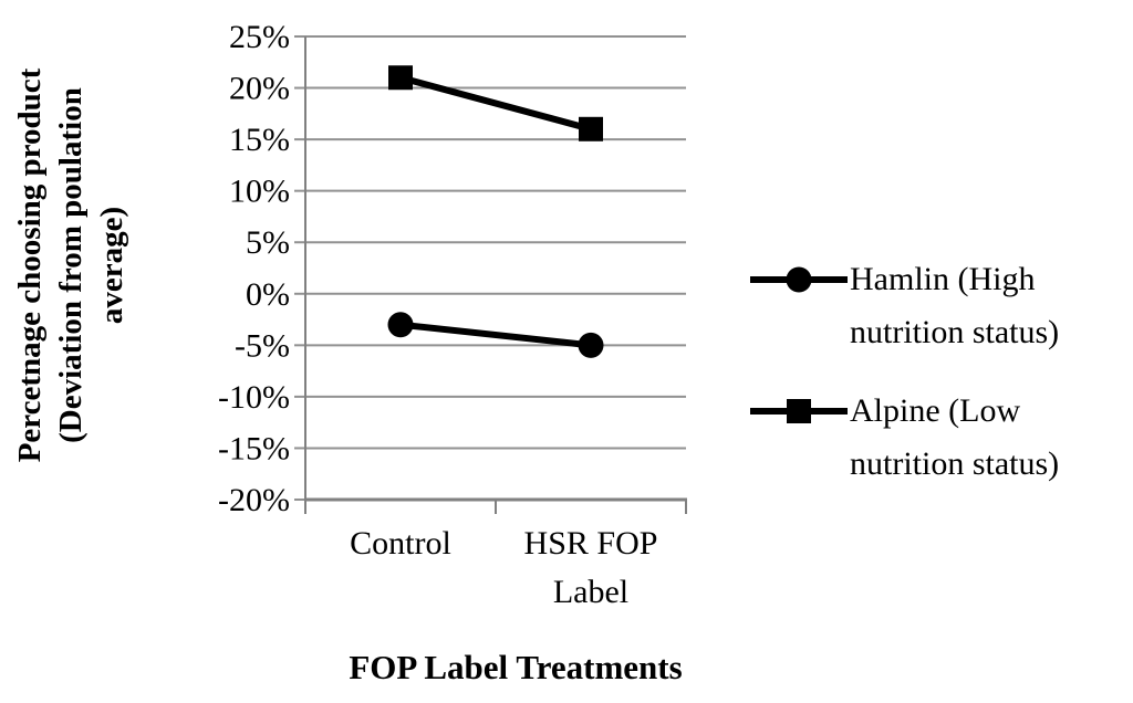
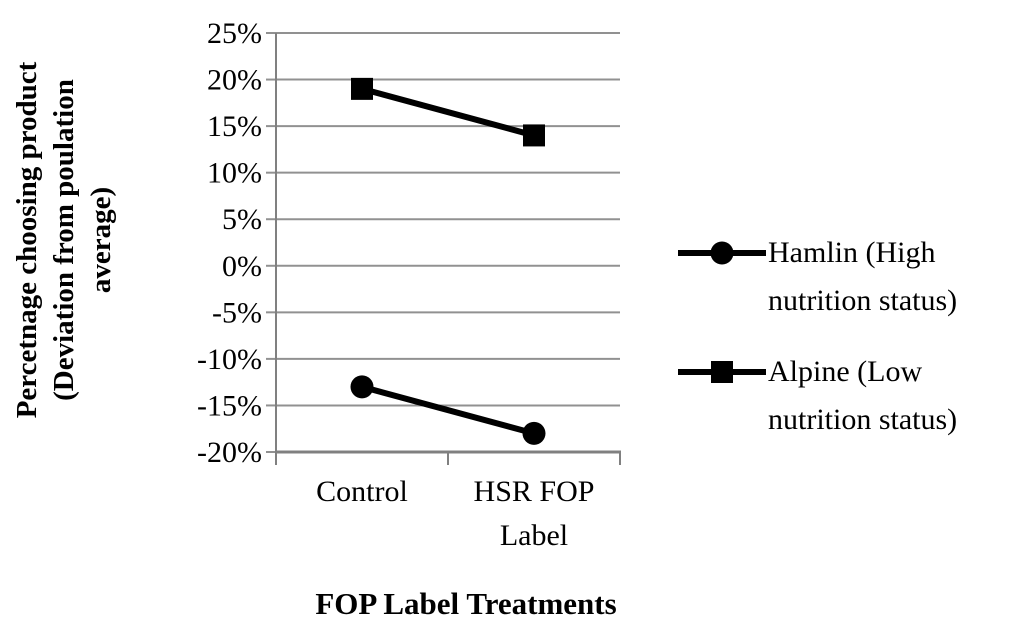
Hamlin (High nutrition status)/Control: -3% -> -13%
Alpine (Low nutrition status)/Control: 21% -> 19%
Hamlin (High nutrition status)/HSR FOP Label: -5% -> -18%
Alpine (Low nutrition status)/HSR FOP Label: 16% -> 14%
